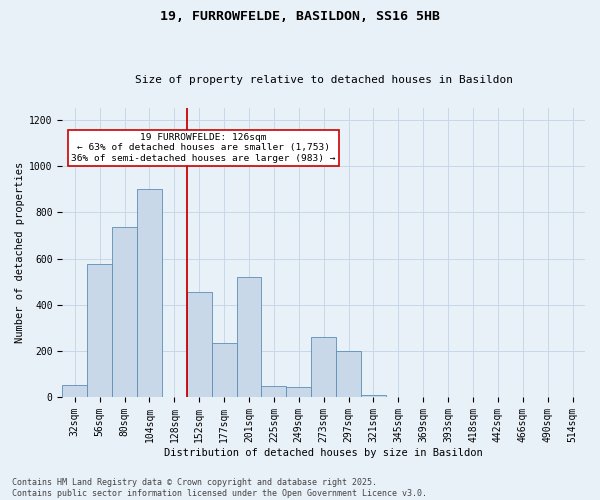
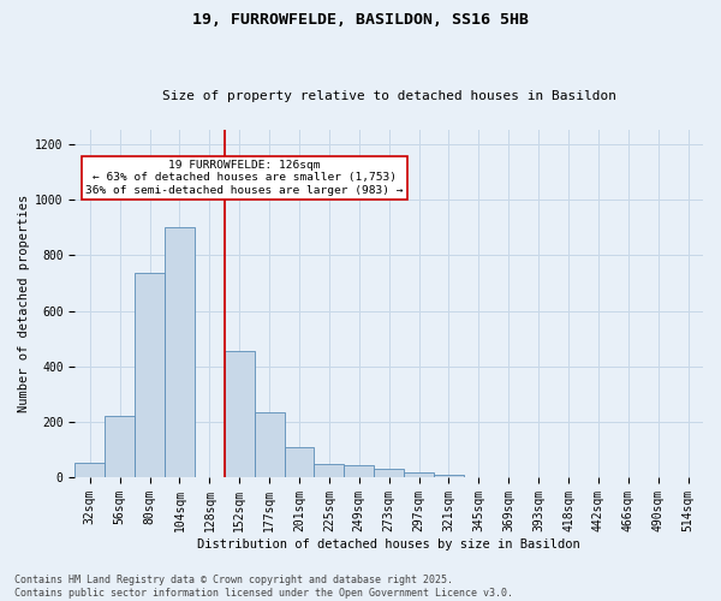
56sqm: 575 -> 220
201sqm: 520 -> 110
273sqm: 260 -> 30
297sqm: 200 -> 18
